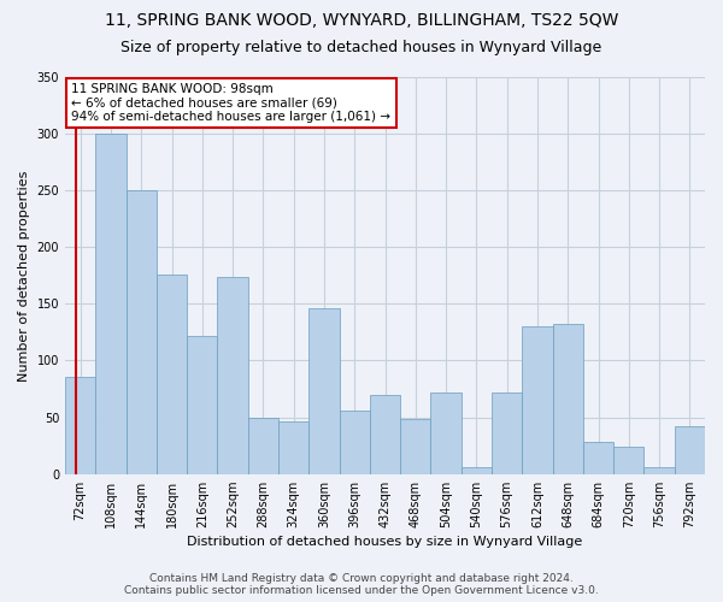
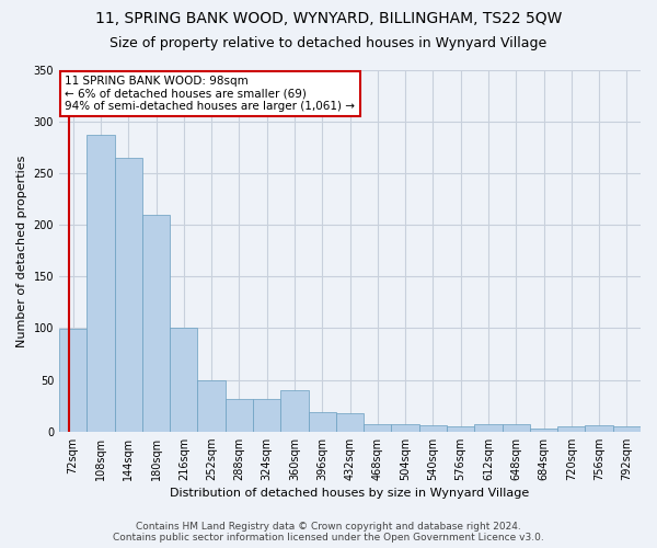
72sqm: 86 -> 99
108sqm: 300 -> 287
144sqm: 250 -> 265
180sqm: 176 -> 210
216sqm: 122 -> 101
252sqm: 174 -> 50
288sqm: 50 -> 31
324sqm: 46 -> 31
360sqm: 146 -> 40
396sqm: 56 -> 19
432sqm: 70 -> 18
468sqm: 48 -> 7
504sqm: 72 -> 7
576sqm: 72 -> 5
612sqm: 130 -> 7
648sqm: 132 -> 7
684sqm: 28 -> 3
720sqm: 24 -> 5
792sqm: 42 -> 5
